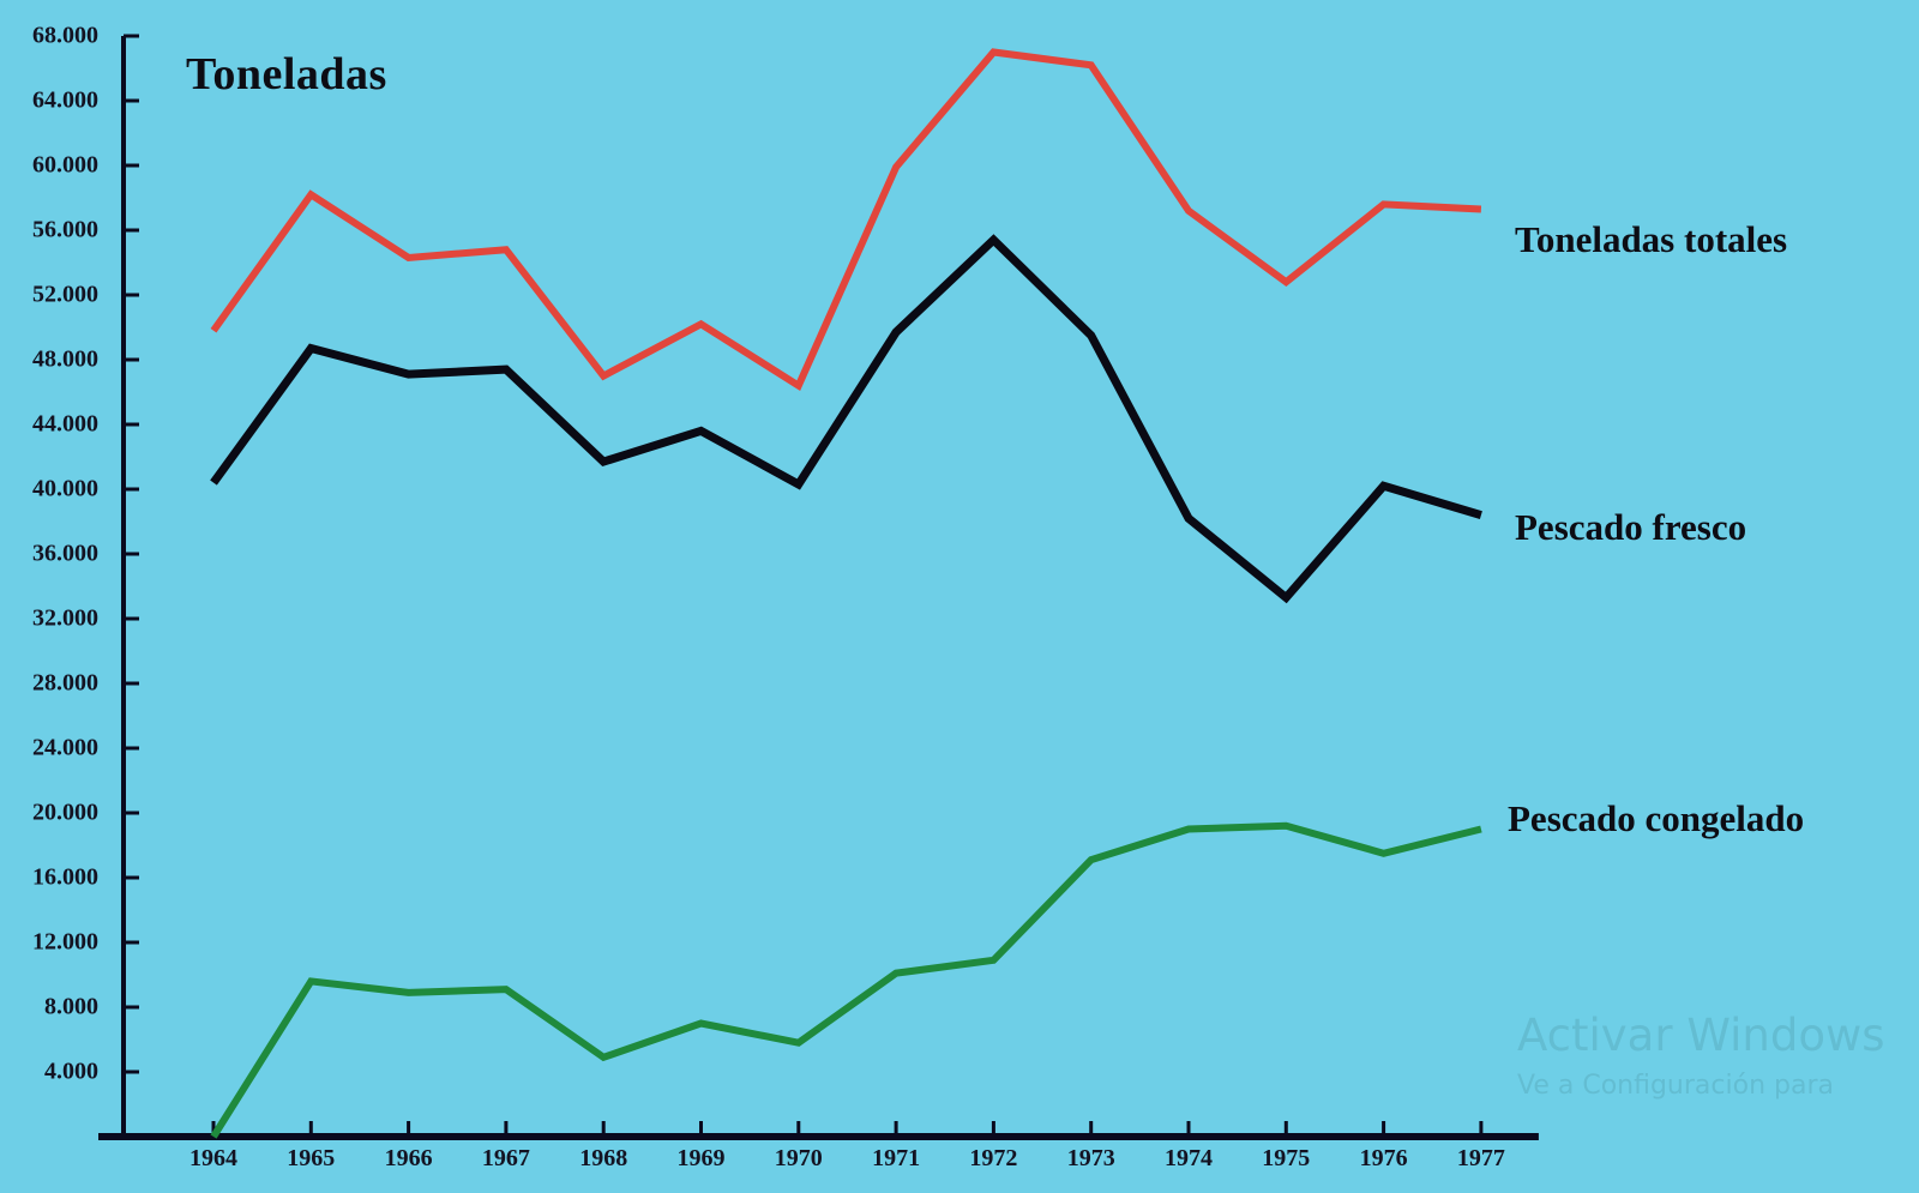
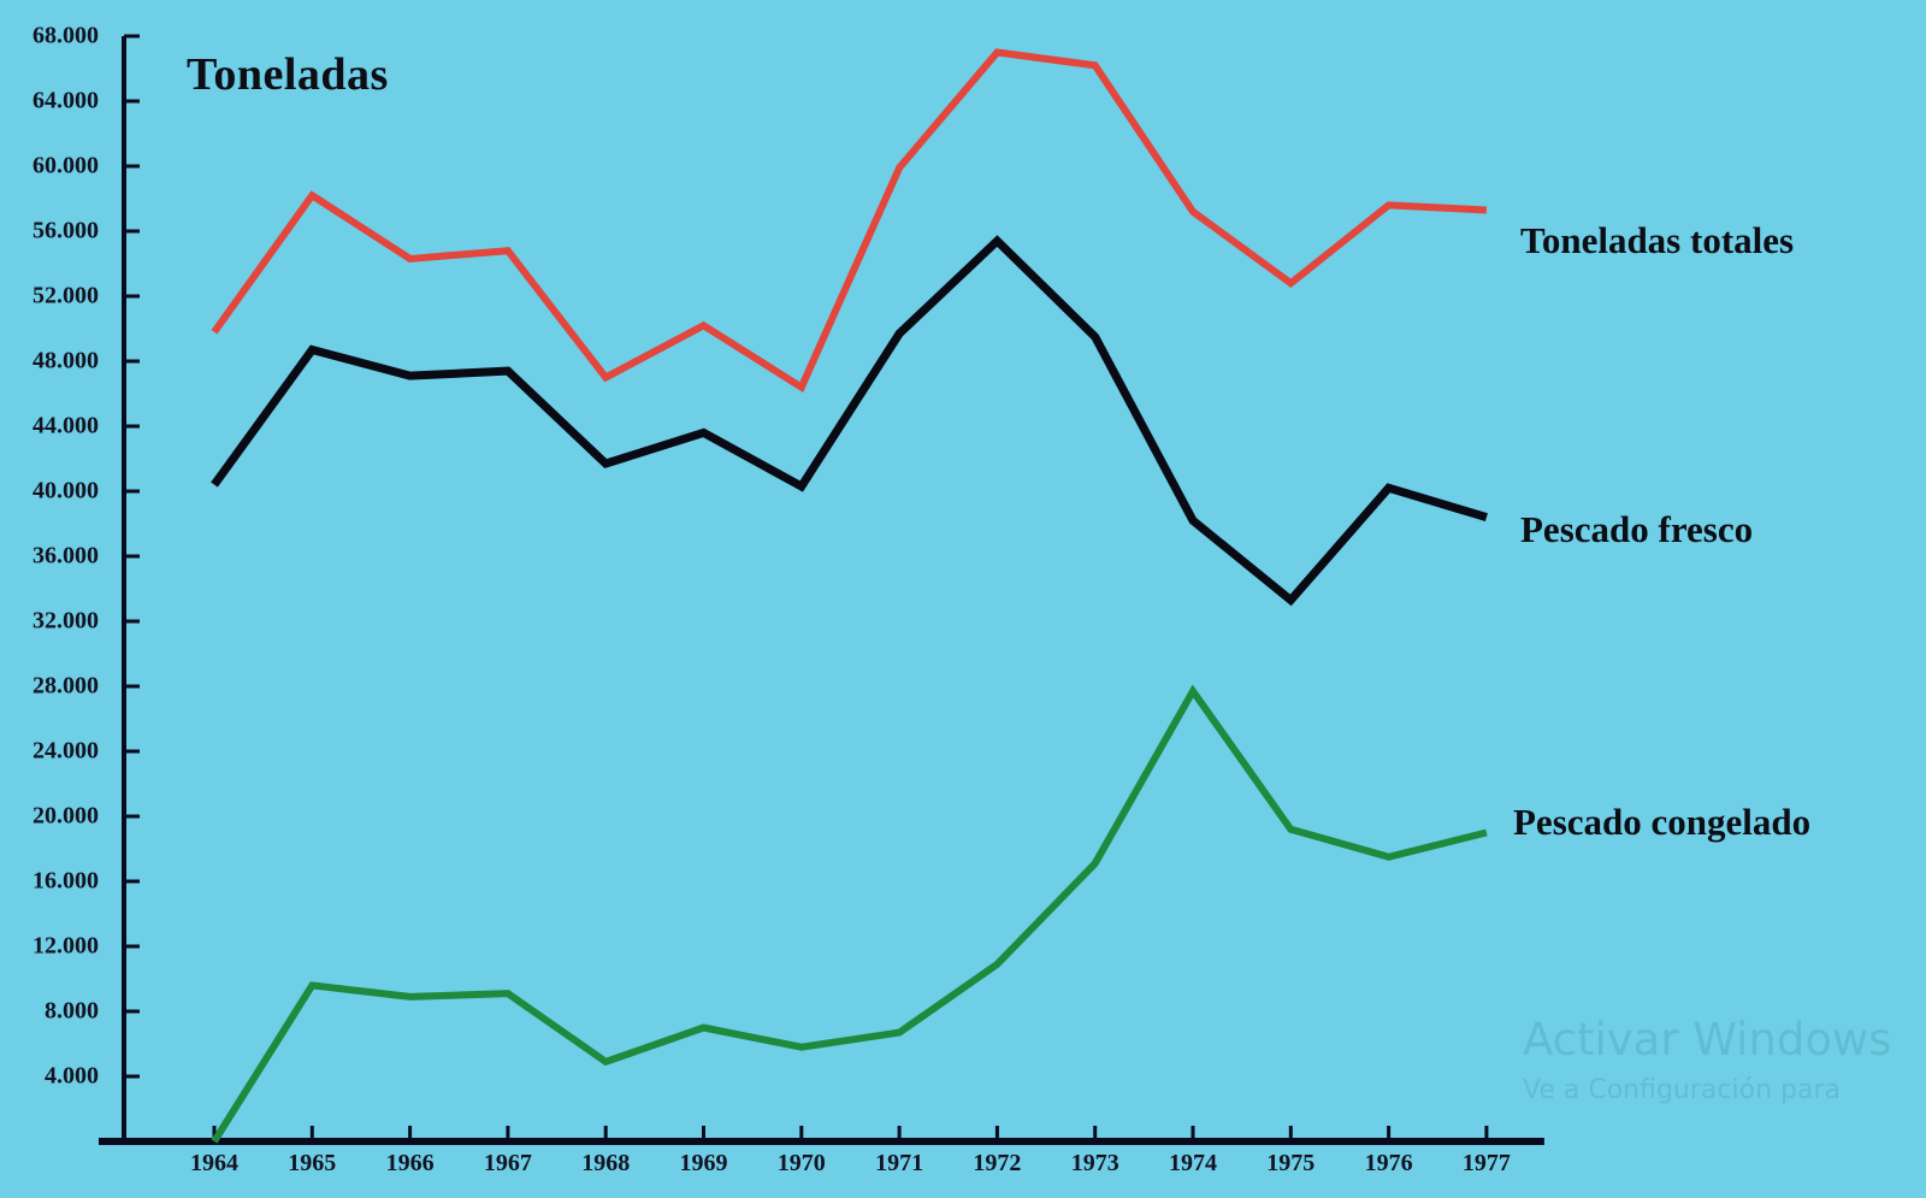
Pescado congelado/1971: 10100 -> 6700
Pescado congelado/1974: 19000 -> 27700
